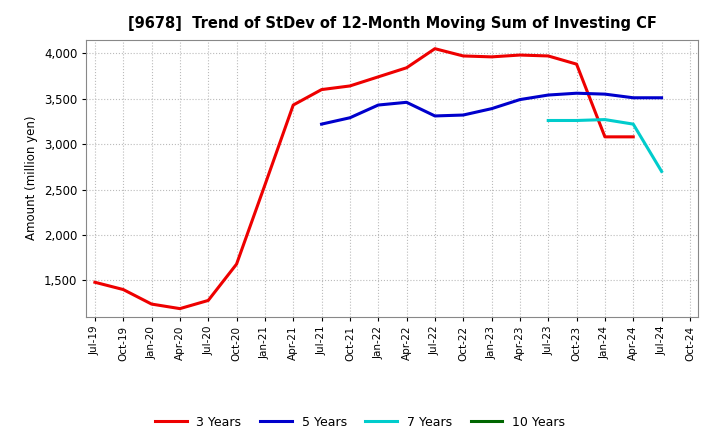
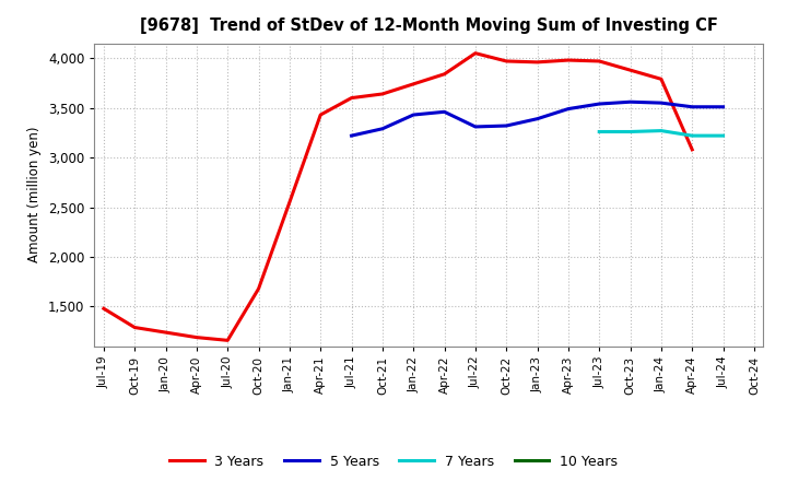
3 Years/Oct-19: 1,400 -> 1,290
3 Years/Jul-20: 1,280 -> 1,160
3 Years/Jan-24: 3,080 -> 3,790
7 Years/Jul-24: 2,700 -> 3,220
